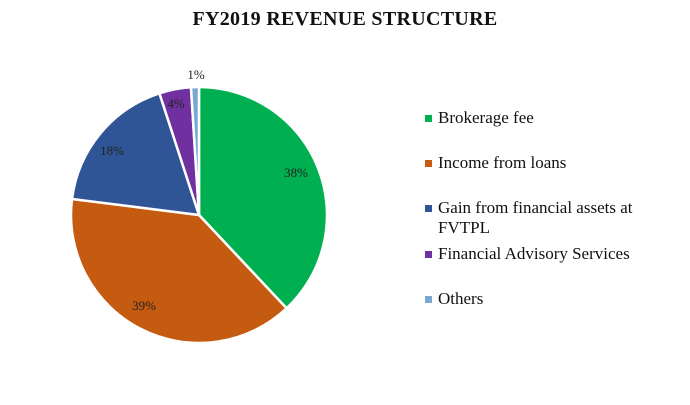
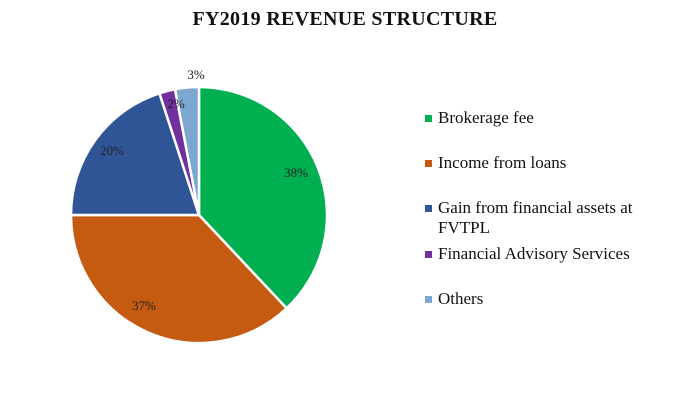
Income from loans: 39% -> 37%
Gain from financial assets at FVTPL: 18% -> 20%
Financial Advisory Services: 4% -> 2%
Others: 1% -> 3%
